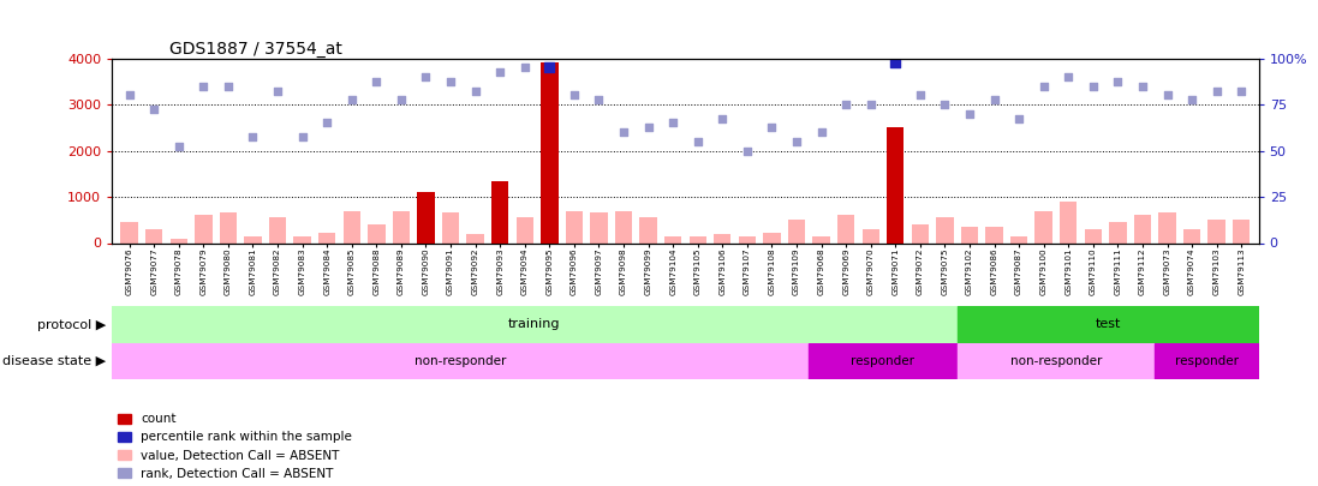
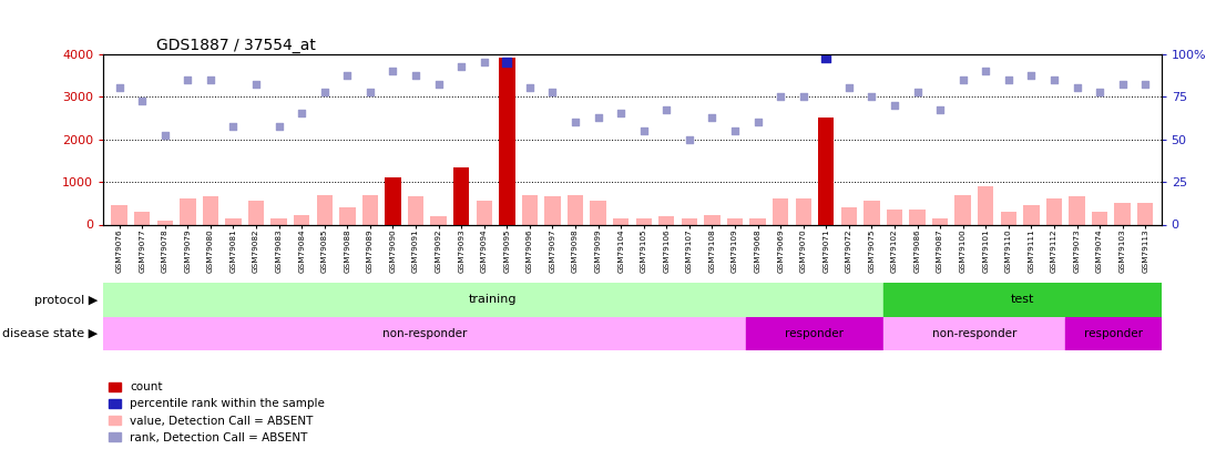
value, Detection Call = ABSENT/GSM79109: 500 -> 130
value, Detection Call = ABSENT/GSM79070: 300 -> 600
